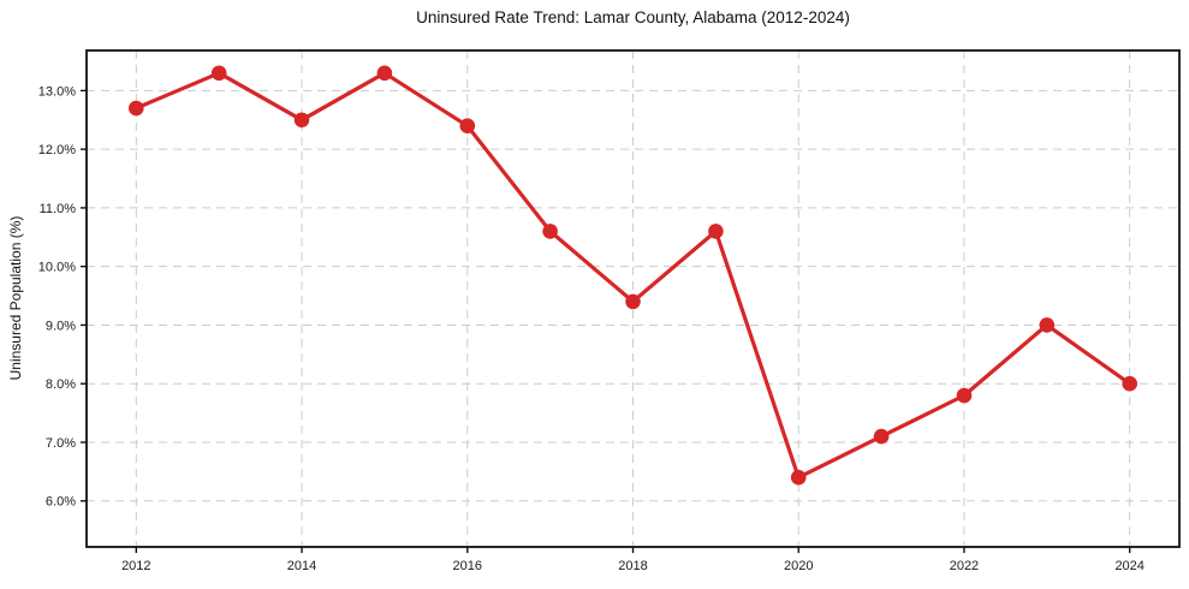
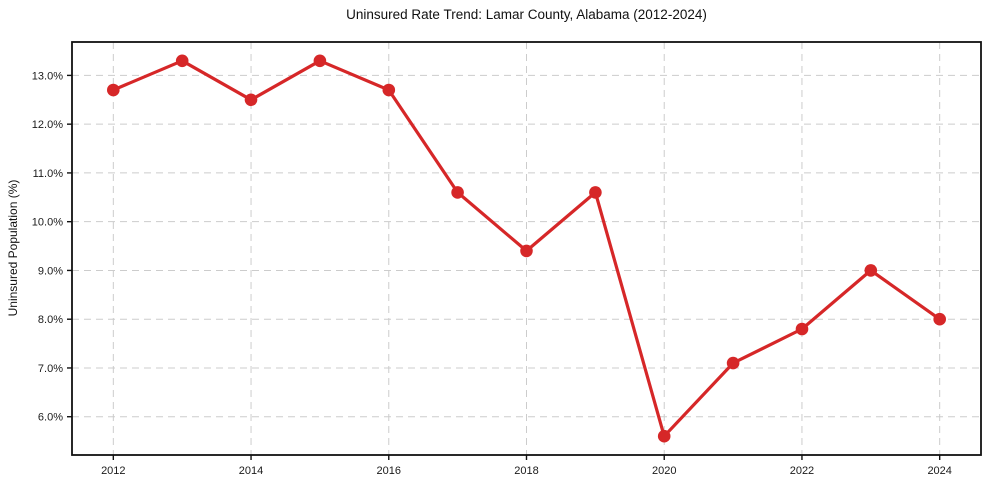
2016: 12.4% -> 12.7%
2020: 6.4% -> 5.6%
